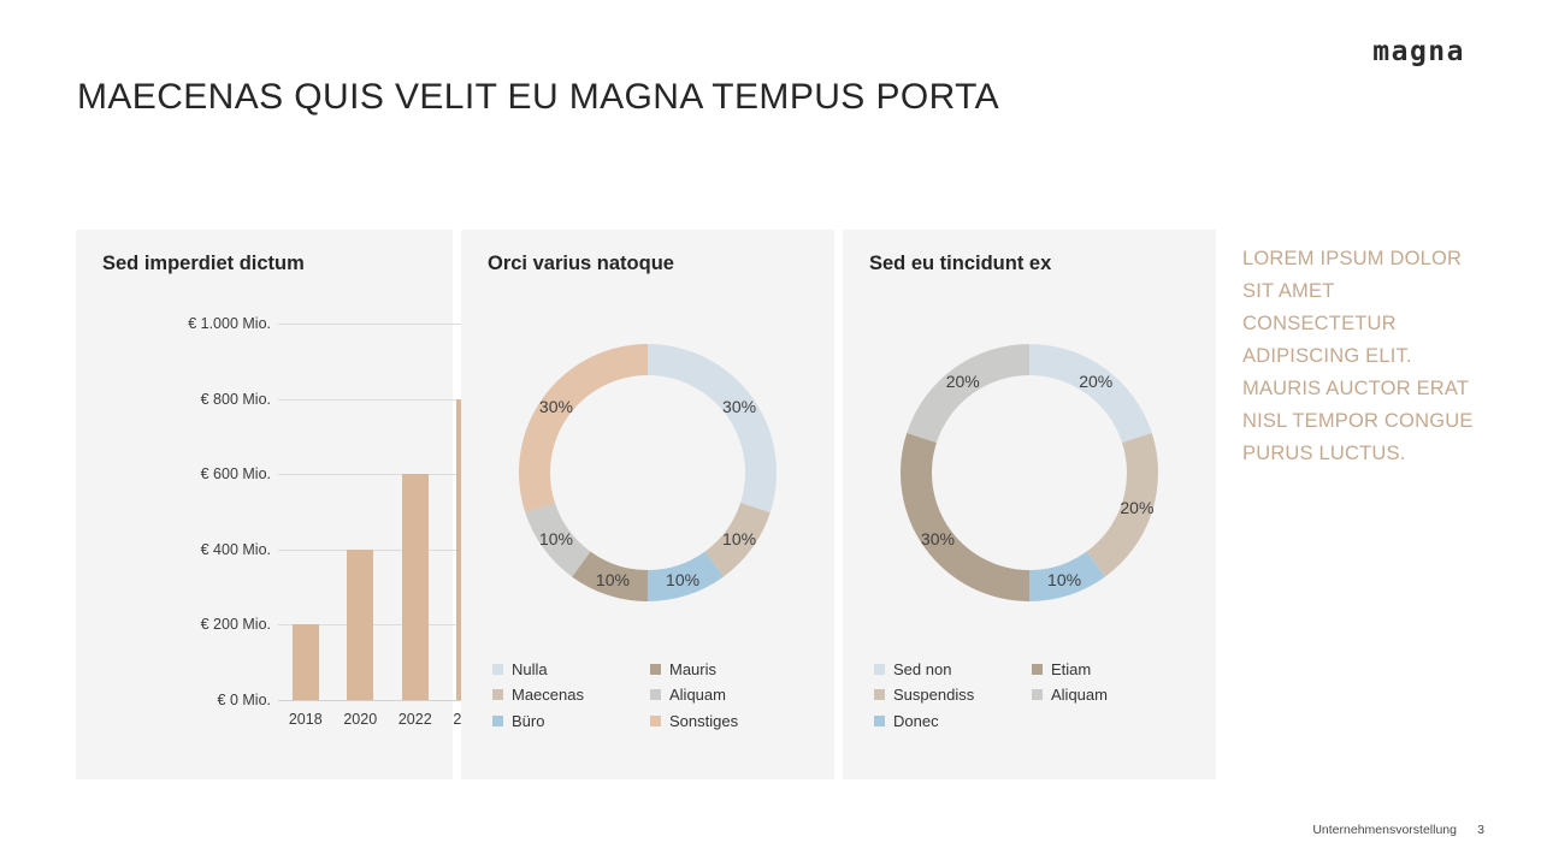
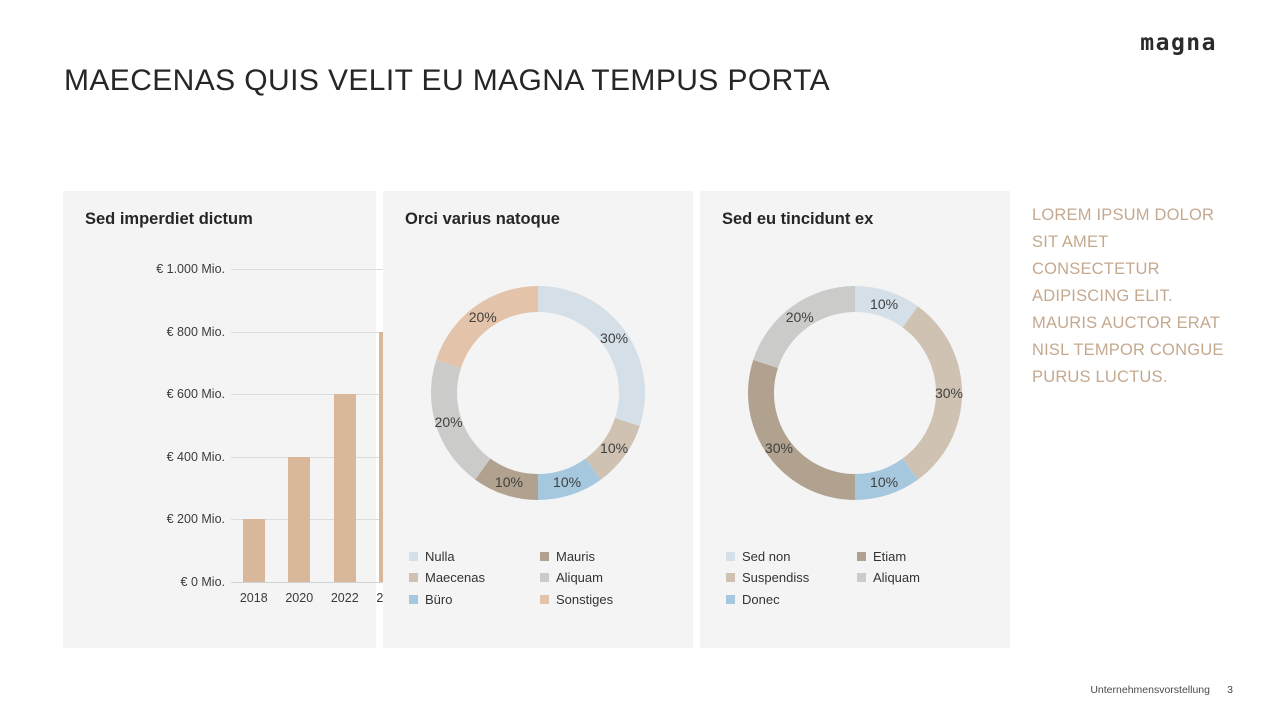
Orci varius natoque/Aliquam: 10% -> 20%
Orci varius natoque/Sonstiges: 30% -> 20%
Sed eu tincidunt ex/Sed non: 20% -> 10%
Sed eu tincidunt ex/Suspendiss: 20% -> 30%
